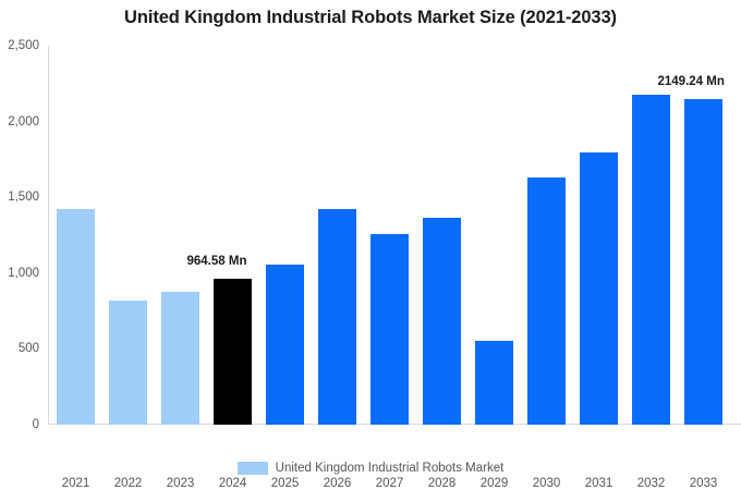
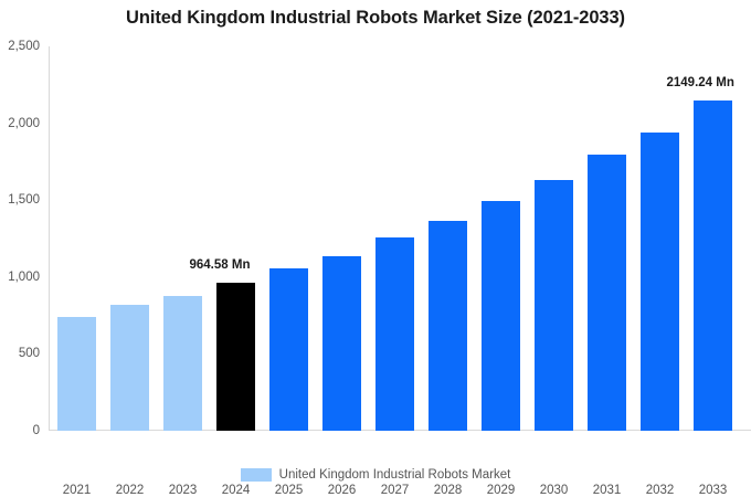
2021: 1420 -> 740
2026: 1420 -> 1140
2029: 550 -> 1490
2032: 2180 -> 1940
